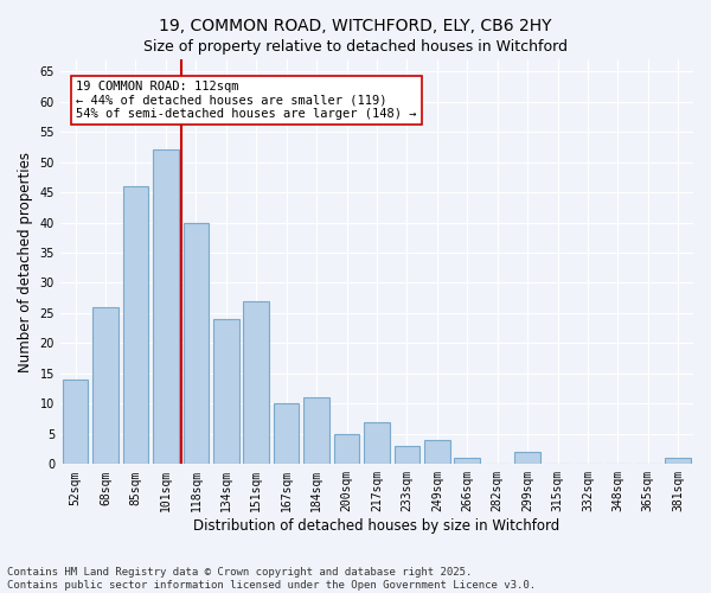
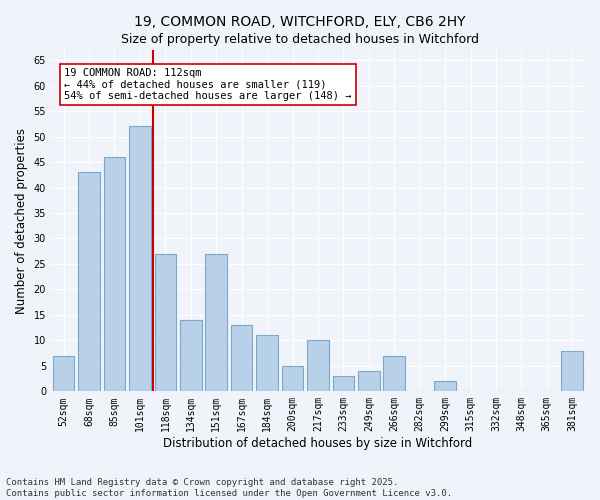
52sqm: 14 -> 7
68sqm: 26 -> 43
118sqm: 40 -> 27
134sqm: 24 -> 14
167sqm: 10 -> 13
217sqm: 7 -> 10
266sqm: 1 -> 7
381sqm: 1 -> 8
